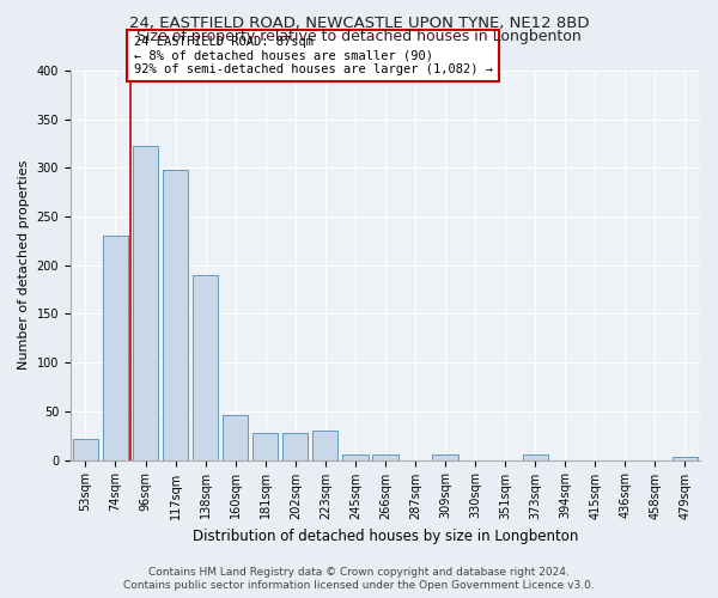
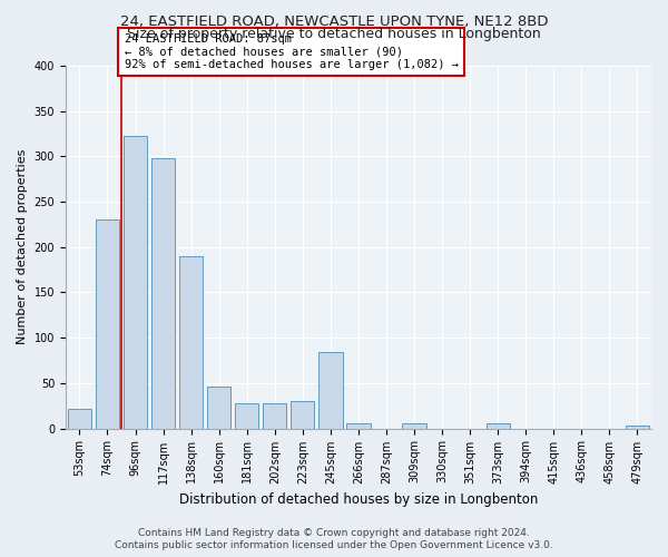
245sqm: 5 -> 84
